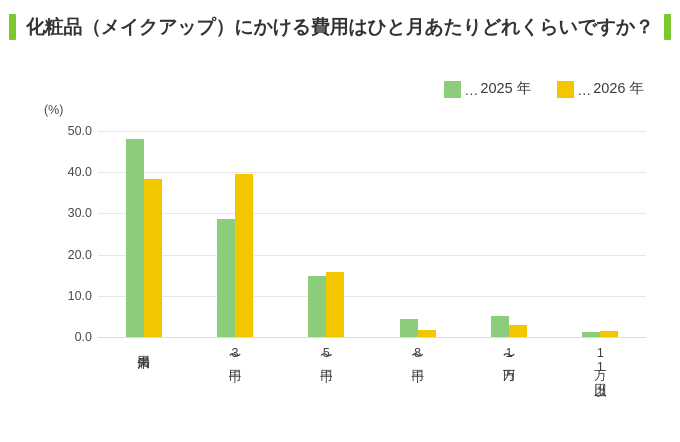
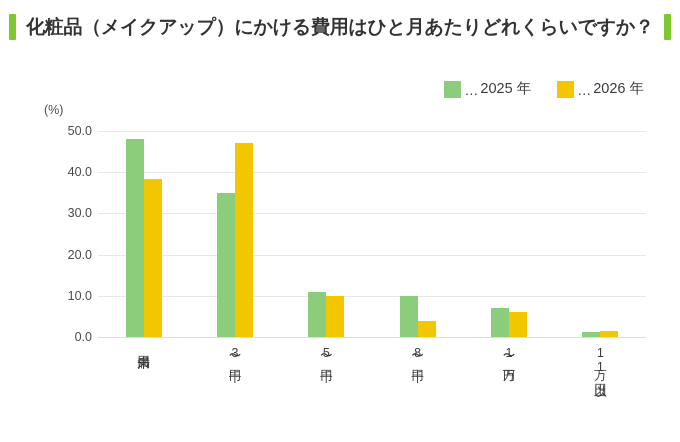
2025 年/〜3千円: 29 -> 35
2026 年/〜3千円: 40 -> 47
2025 年/〜5千円: 15 -> 11
2026 年/〜5千円: 16 -> 10
2025 年/〜8千円: 4 -> 10
2026 年/〜8千円: 2 -> 4
2025 年/〜1万円: 5 -> 7
2026 年/〜1万円: 3 -> 6
